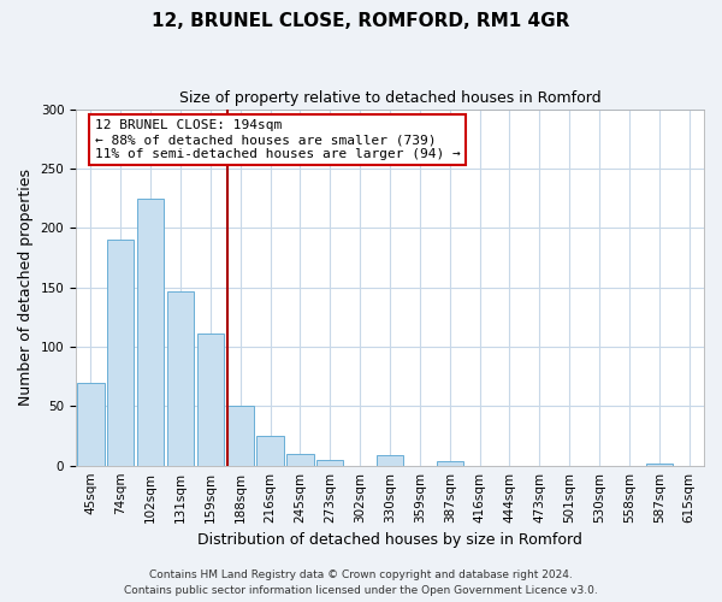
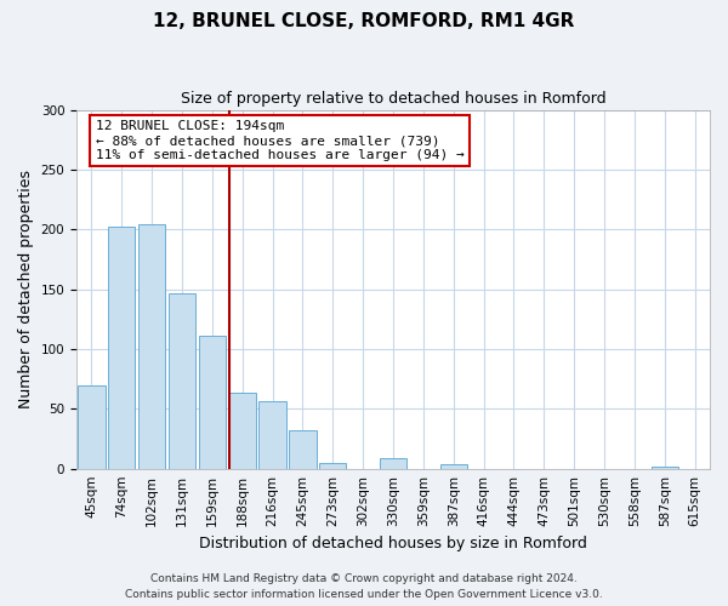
74sqm: 190 -> 202
102sqm: 225 -> 204
188sqm: 50 -> 64
216sqm: 25 -> 56
245sqm: 10 -> 32
